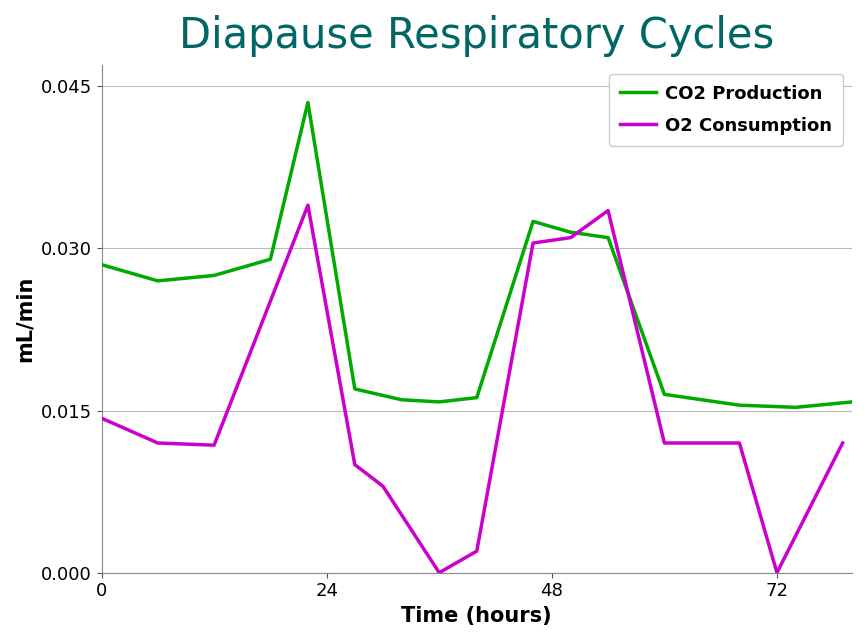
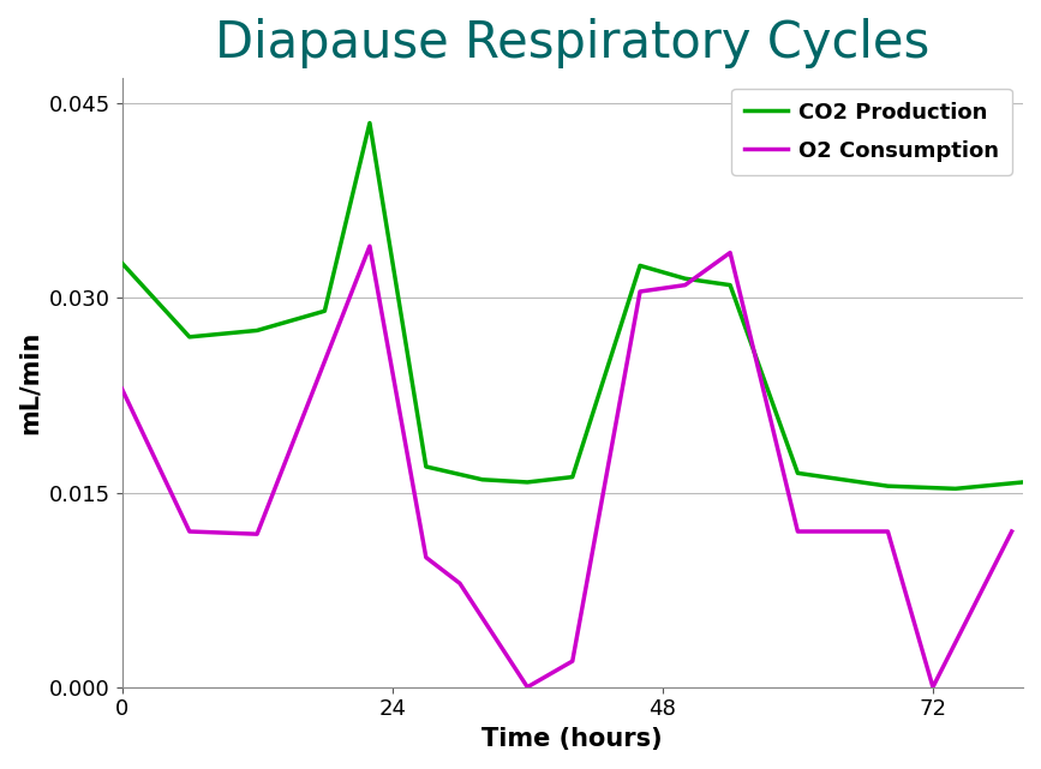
CO2 Production/0: 0.0285 -> 0.0327
O2 Consumption/0: 0.0143 -> 0.0230
